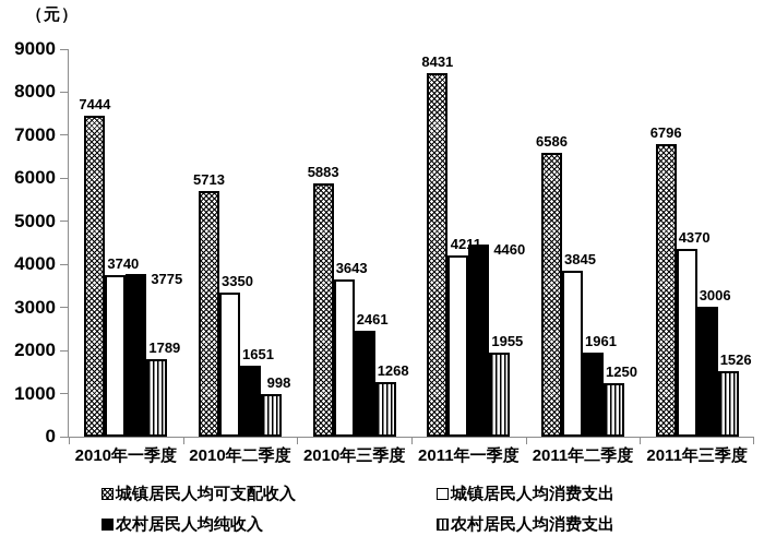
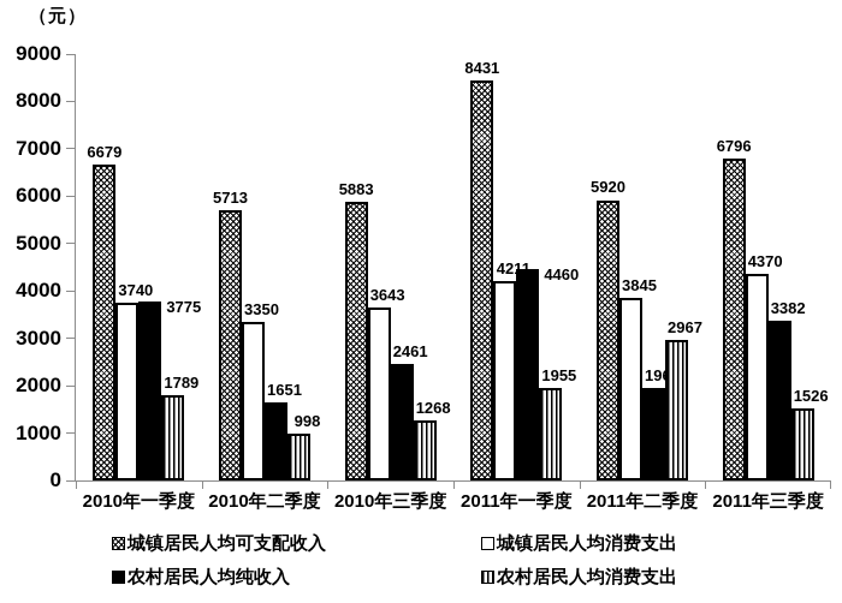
城镇居民人均可支配收入/2010年一季度: 7444 -> 6679
城镇居民人均可支配收入/2011年二季度: 6586 -> 5920
农村居民人均消费支出/2011年二季度: 1250 -> 2967
农村居民人均纯收入/2011年三季度: 3006 -> 3382
